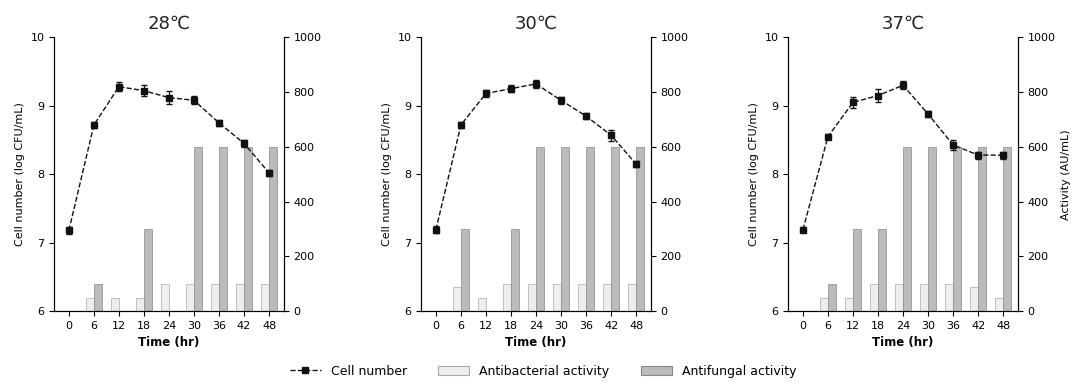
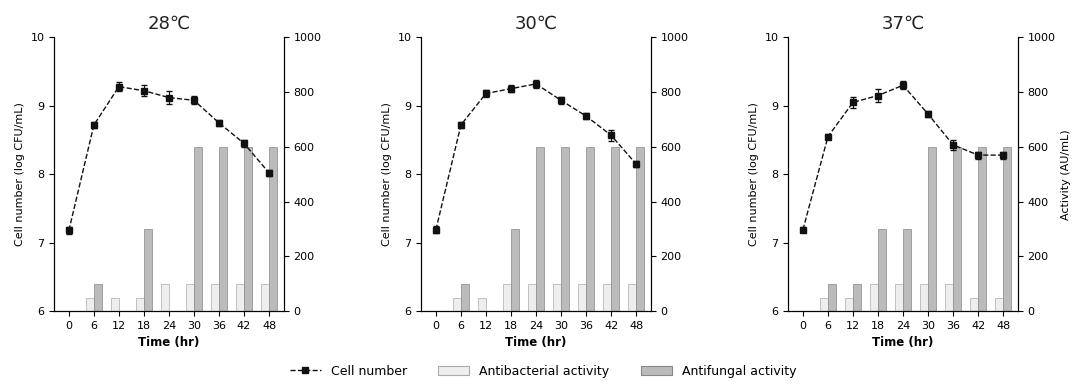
30℃/Antibacterial activity/6: 90 -> 50
30℃/Antifungal activity/6: 300 -> 100
37℃/Antifungal activity/12: 300 -> 100
37℃/Antifungal activity/24: 600 -> 300
37℃/Antibacterial activity/42: 90 -> 50
